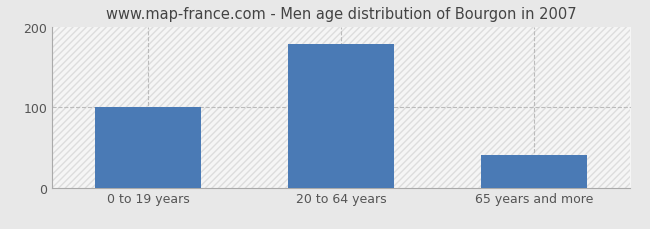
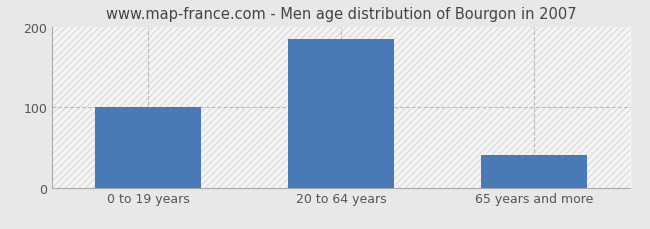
20 to 64 years: 178 -> 185
